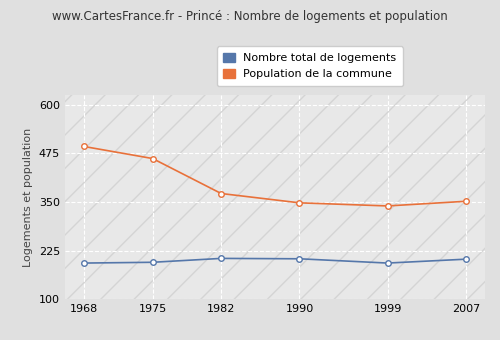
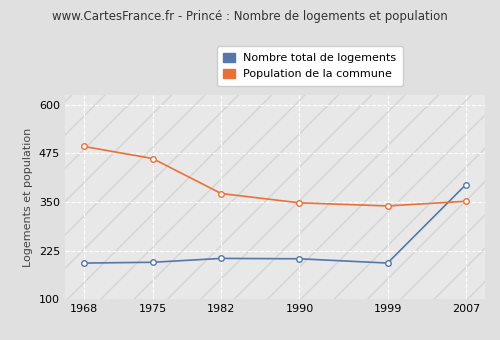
Nombre total de logements/2007: 203 -> 395
